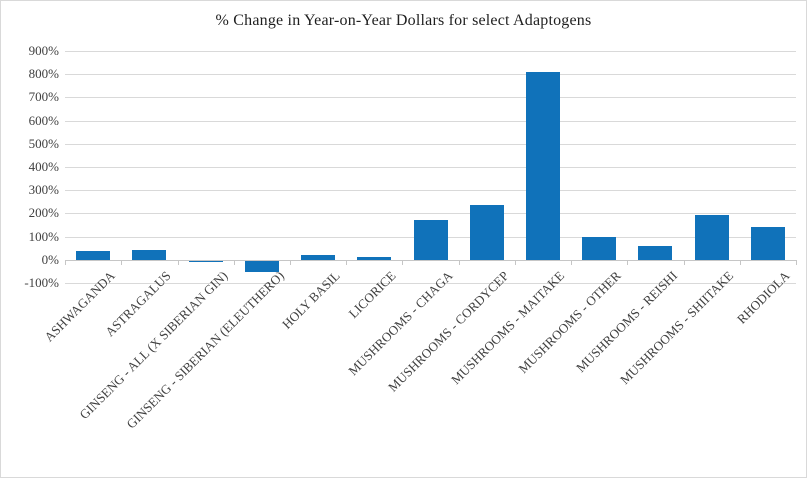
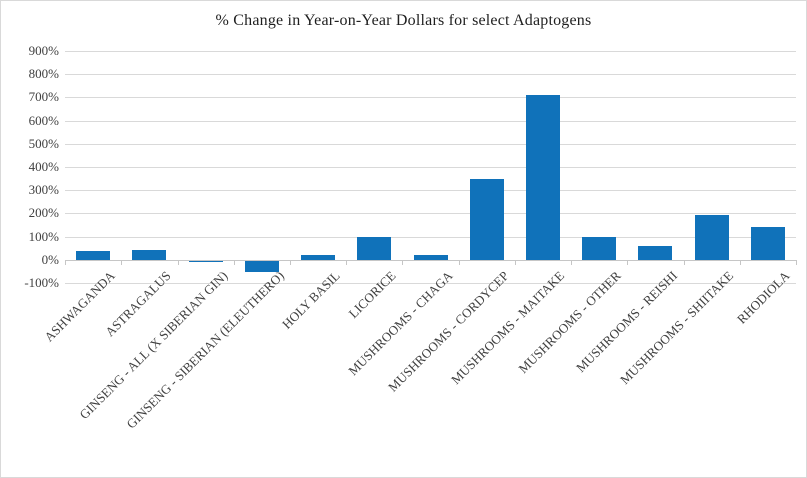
LICORICE: 10% -> 100%
MUSHROOMS - CHAGA: 170% -> 20%
MUSHROOMS - CORDYCEP: 240% -> 350%
MUSHROOMS - MAITAKE: 810% -> 710%
